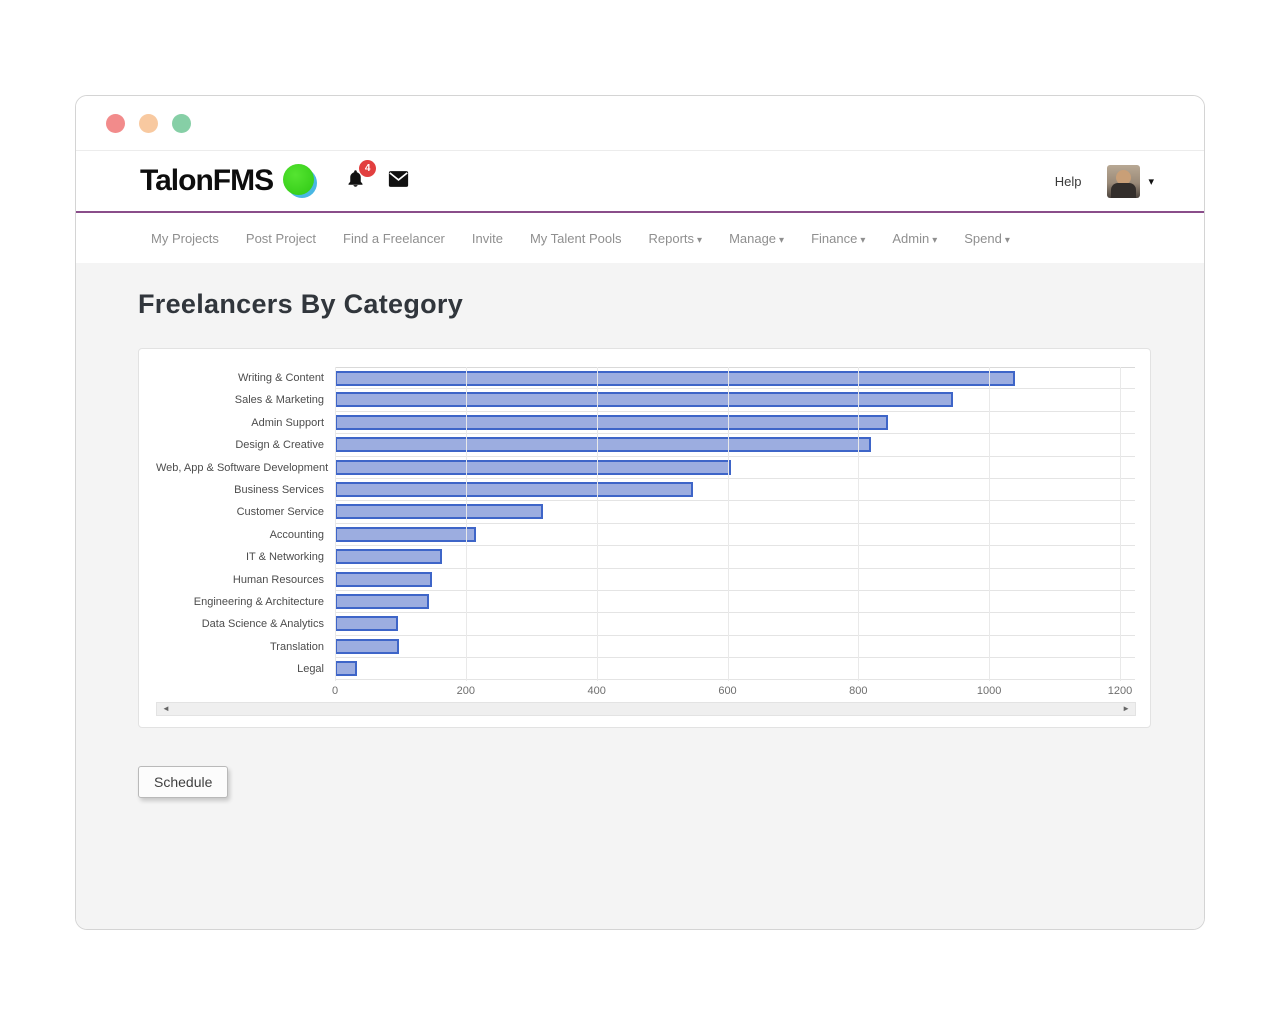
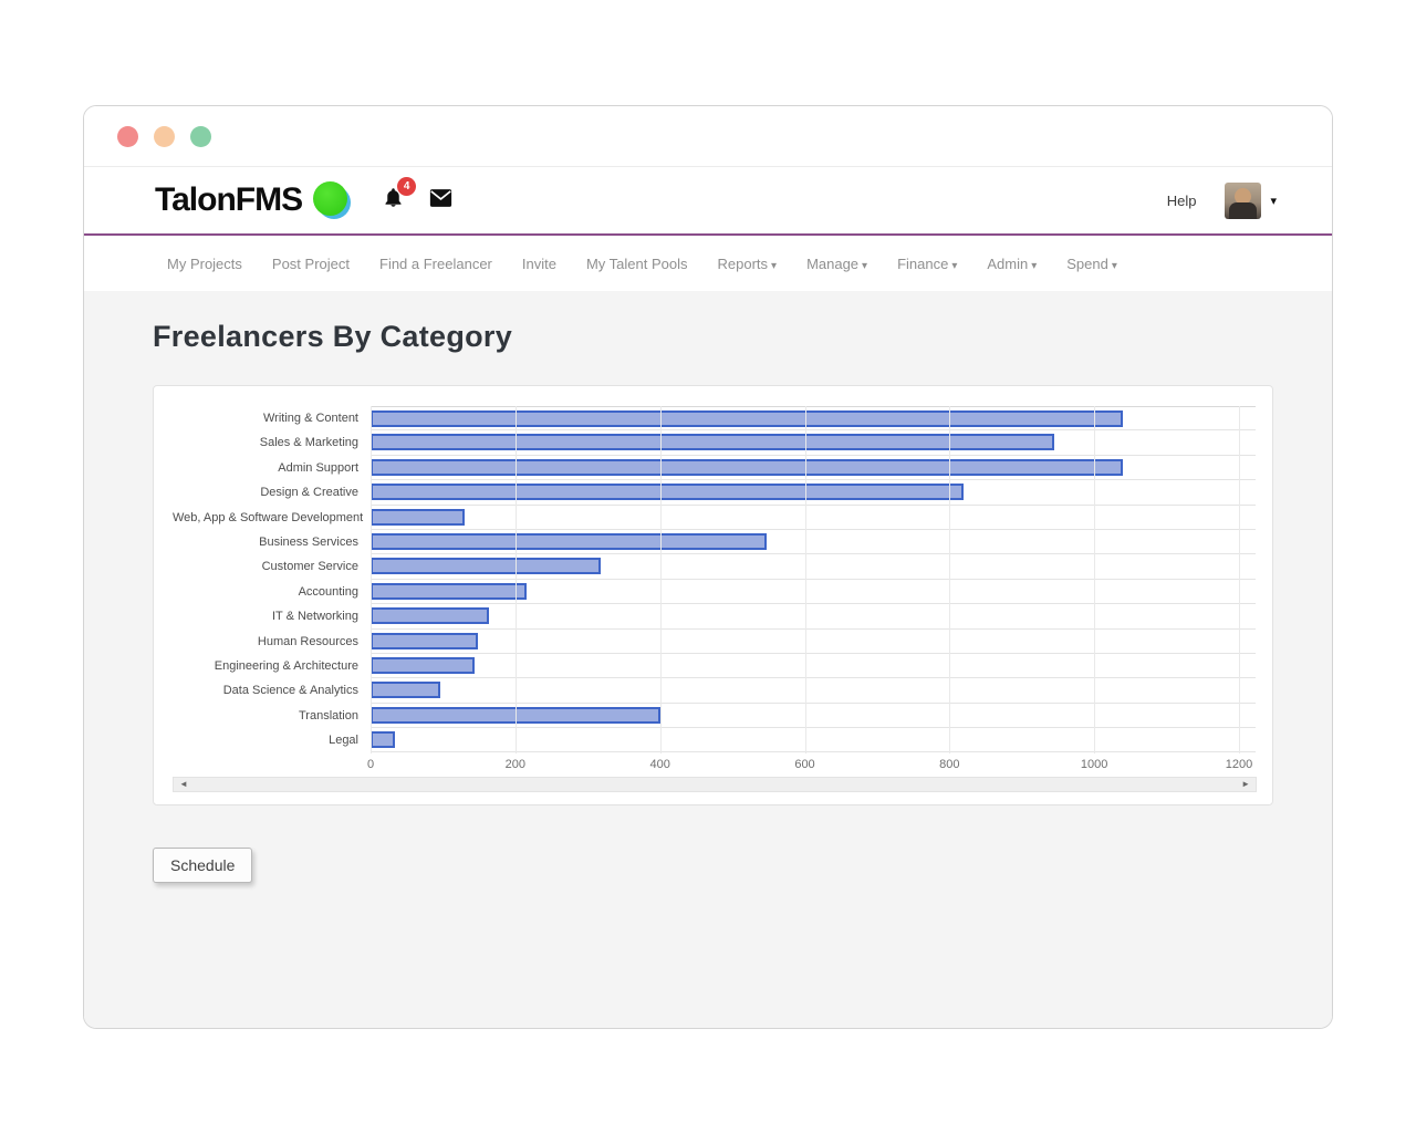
Admin Support: 840 -> 1040
Web, App & Software Development: 600 -> 130
Translation: 100 -> 400
